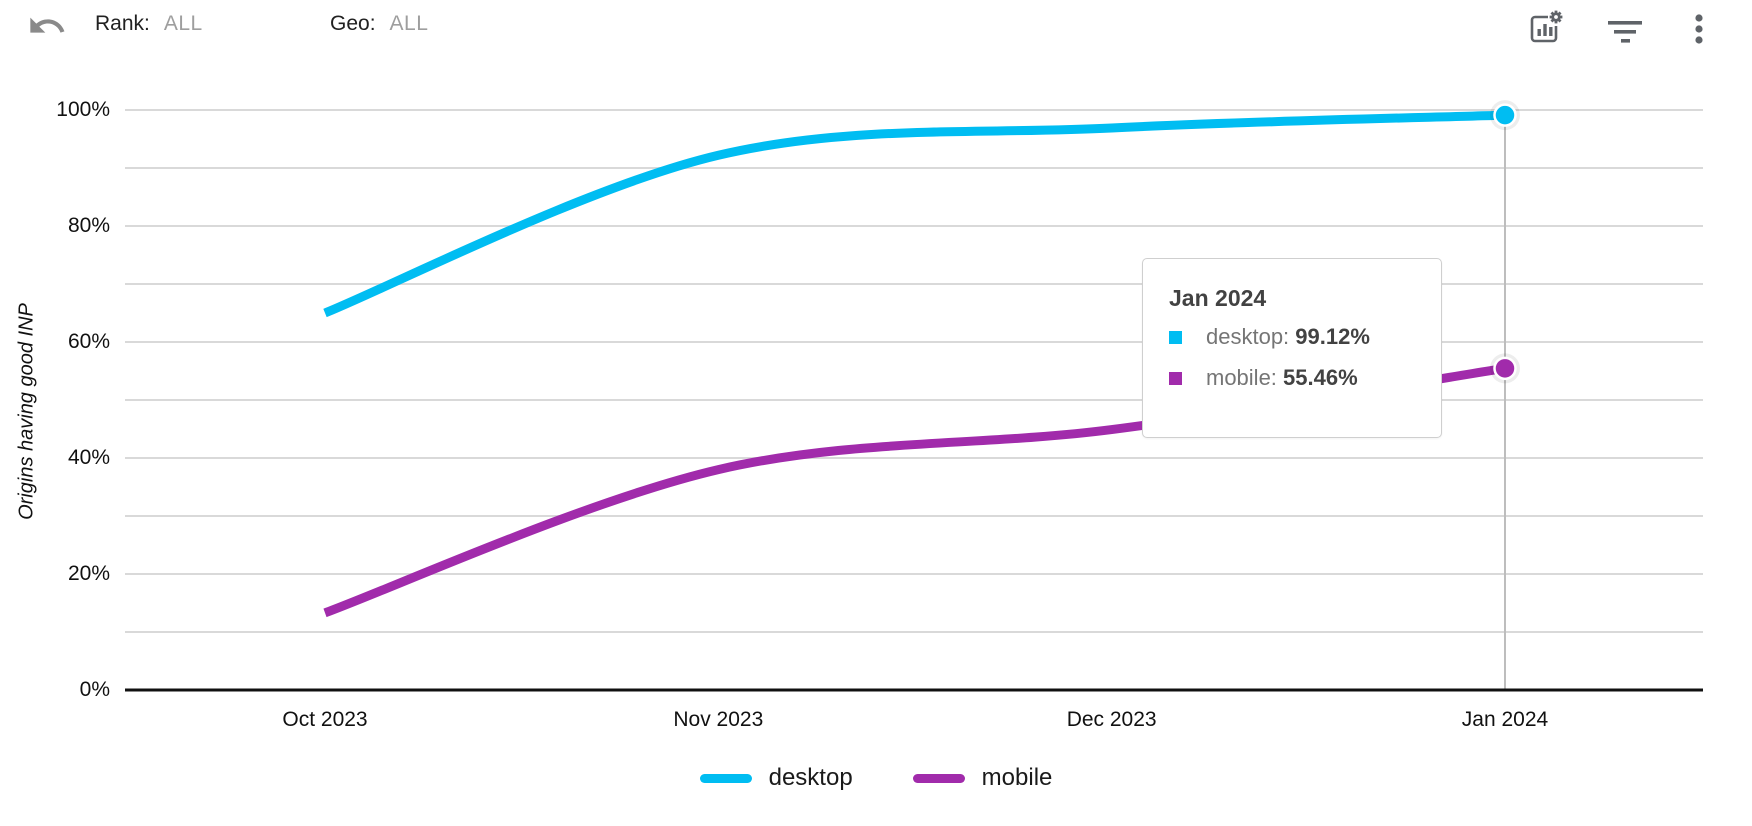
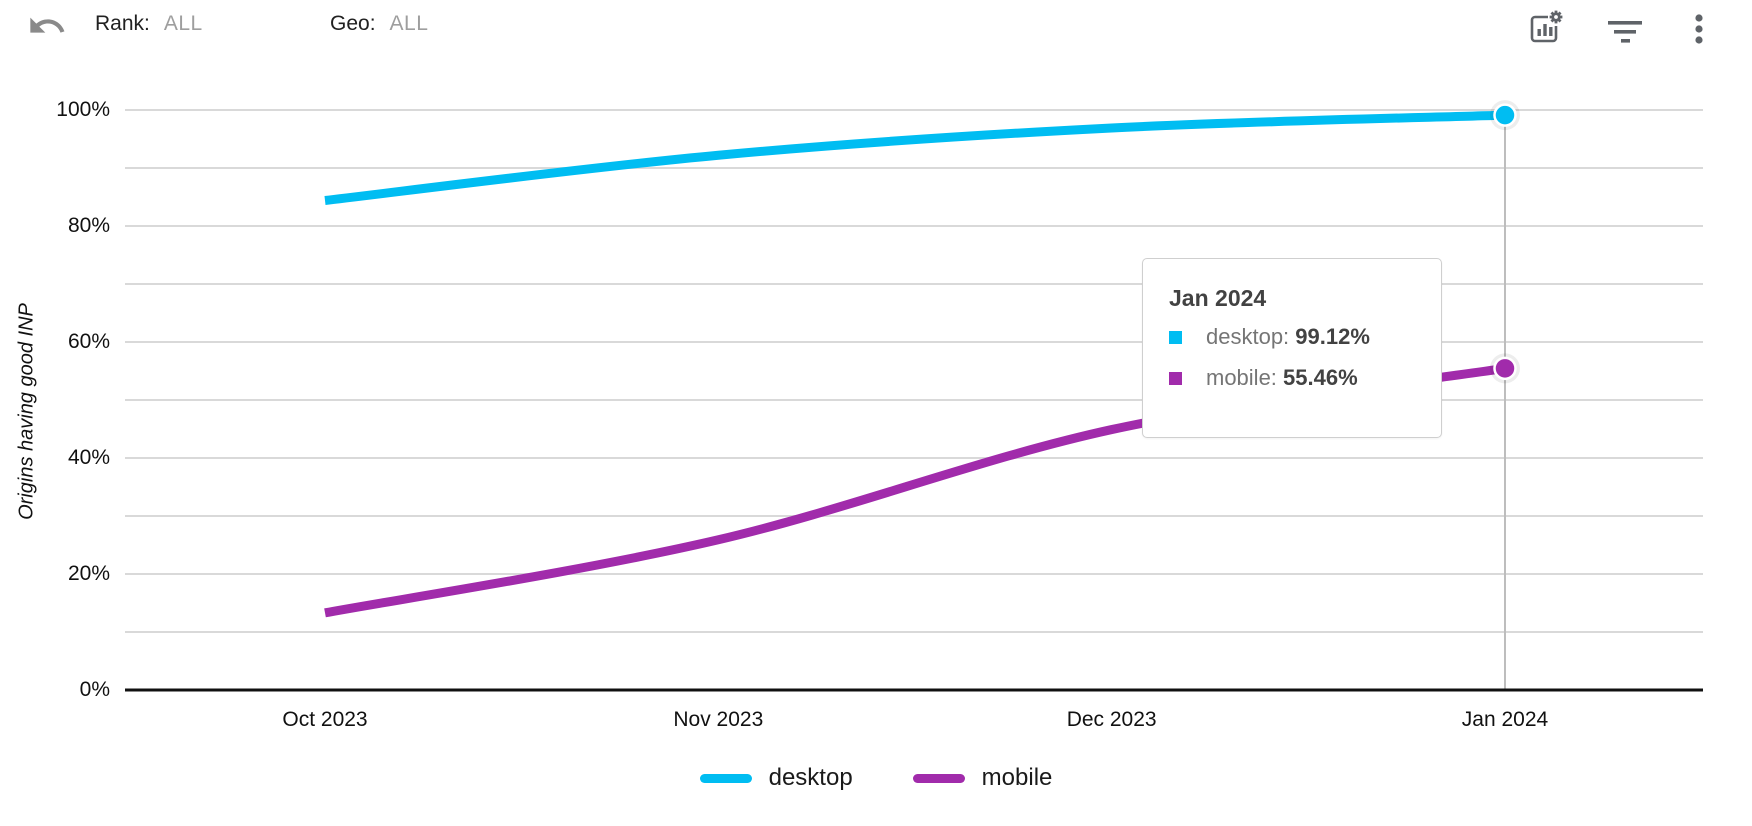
desktop/Oct 2023: 65% -> 84%
mobile/Nov 2023: 38% -> 26%
